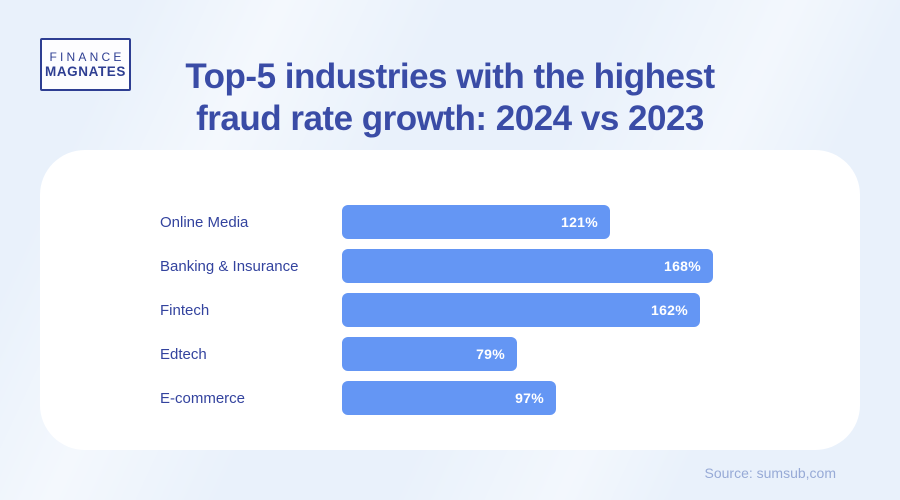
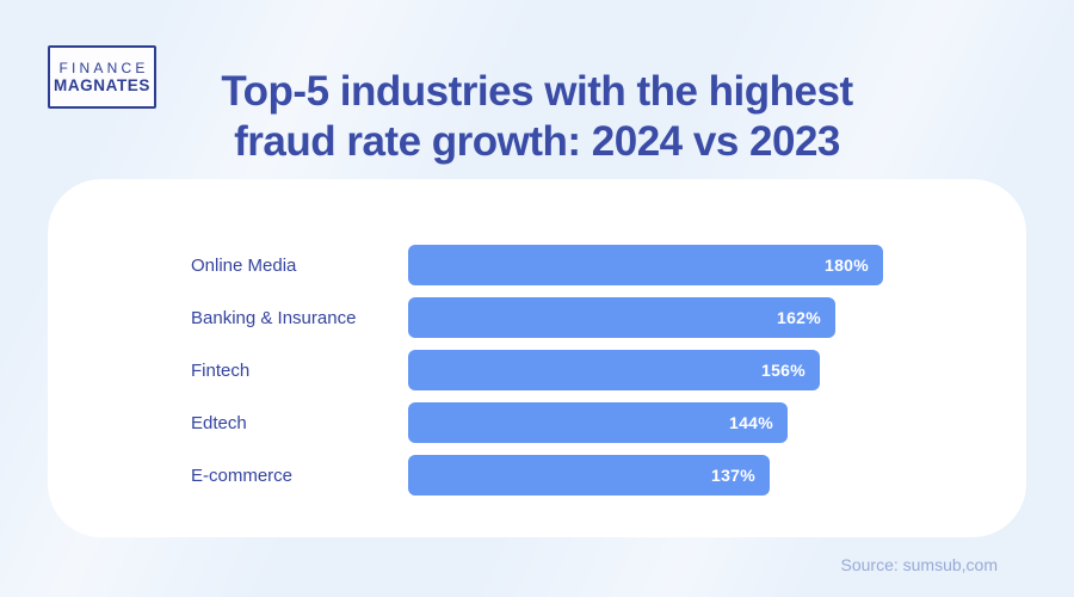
Online Media: 121% -> 180%
Banking & Insurance: 168% -> 162%
Fintech: 162% -> 156%
Edtech: 79% -> 144%
E-commerce: 97% -> 137%
